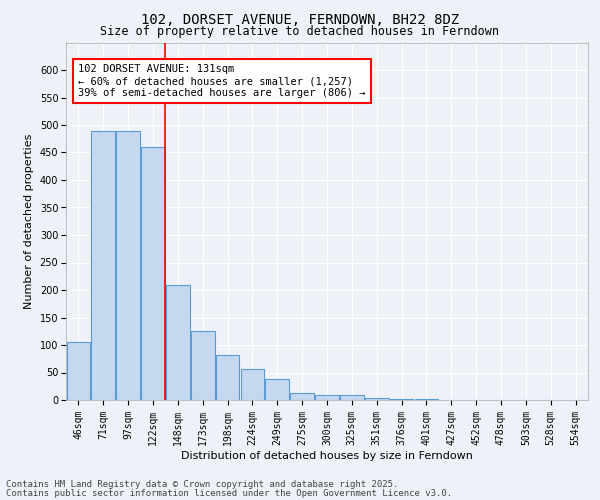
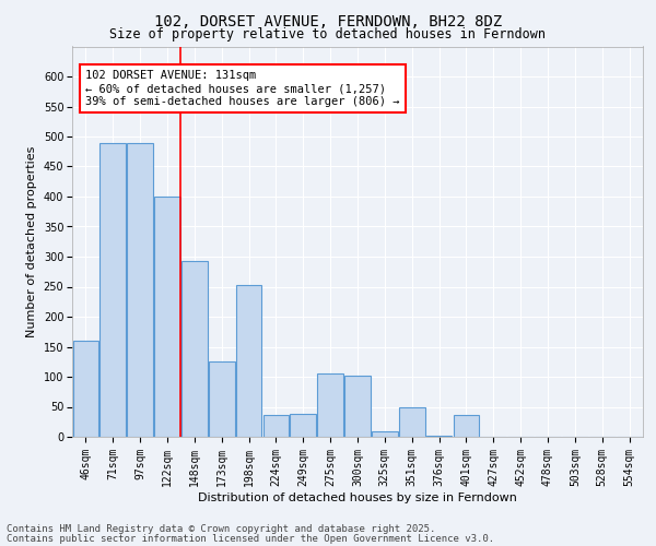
46sqm: 105 -> 160
122sqm: 460 -> 400
148sqm: 210 -> 292
198sqm: 82 -> 252
224sqm: 57 -> 36
275sqm: 13 -> 106
300sqm: 10 -> 102
351sqm: 4 -> 50
401sqm: 1 -> 36
